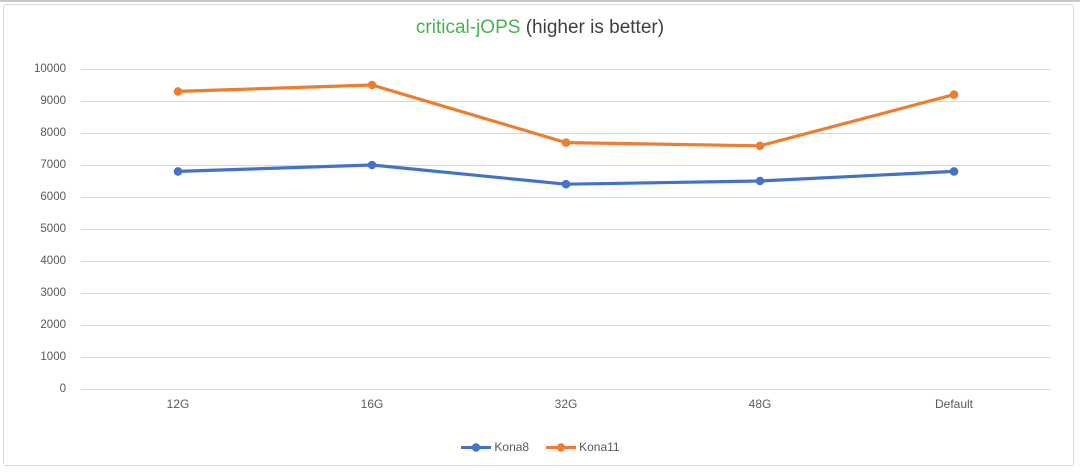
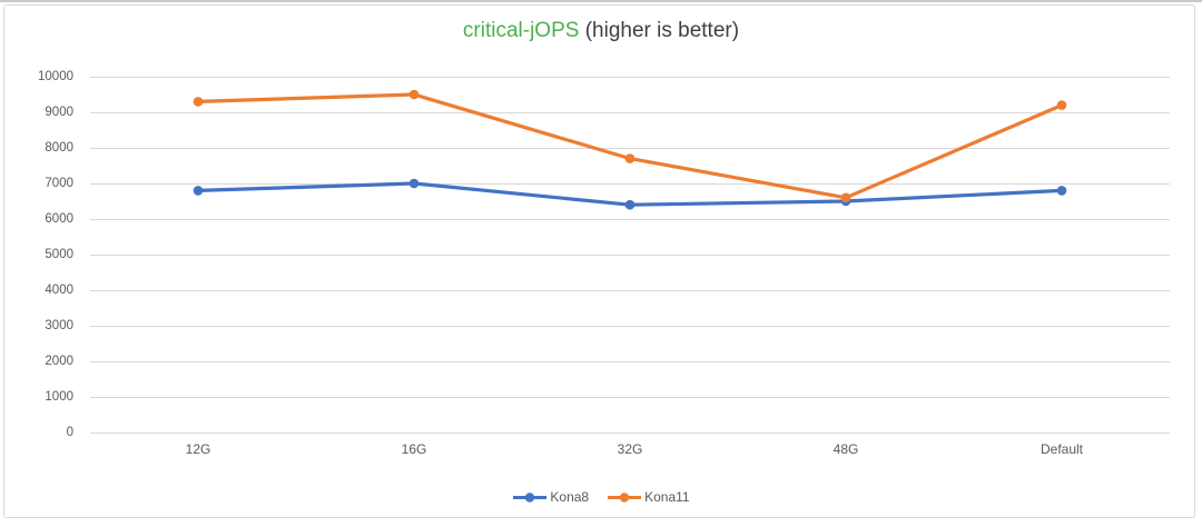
Kona11/48G: 7600 -> 6600
